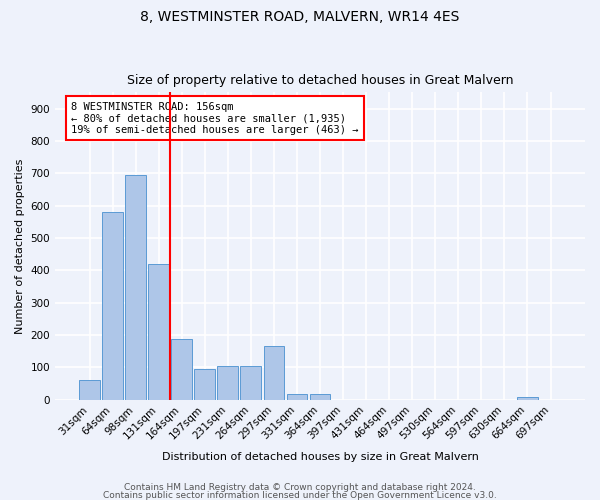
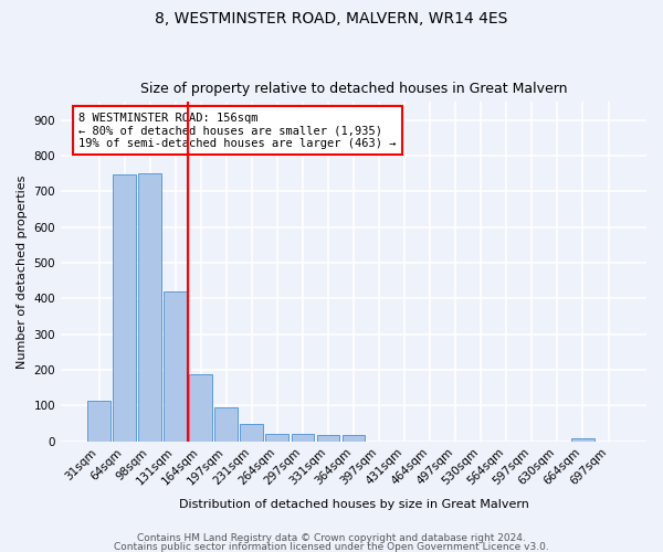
31sqm: 60 -> 113
64sqm: 580 -> 748
98sqm: 695 -> 750
231sqm: 105 -> 47
264sqm: 105 -> 22
297sqm: 165 -> 22
